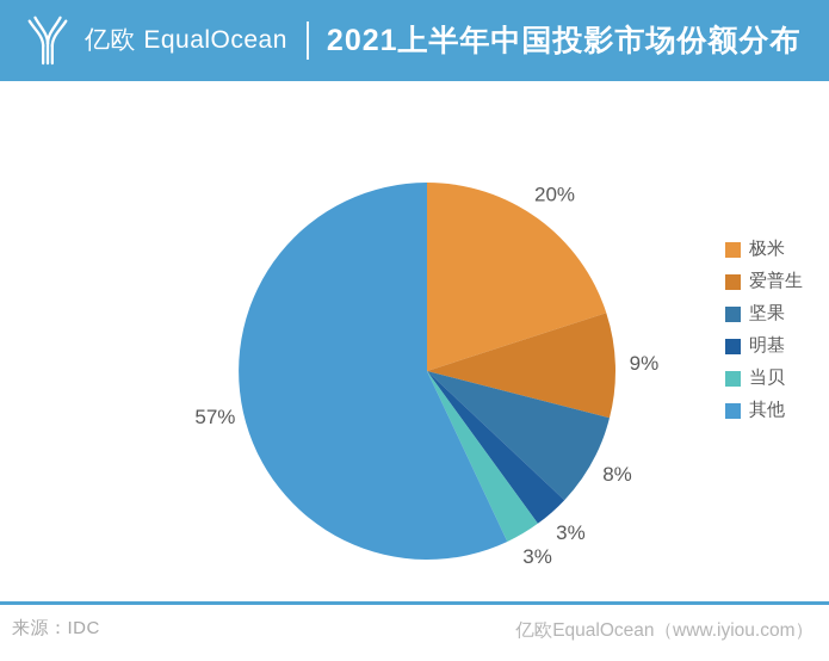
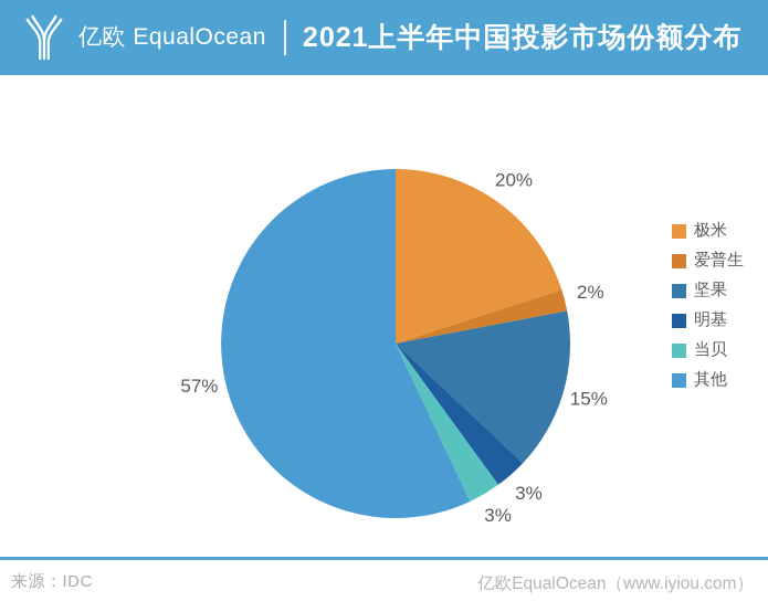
爱普生: 9% -> 2%
坚果: 8% -> 15%
